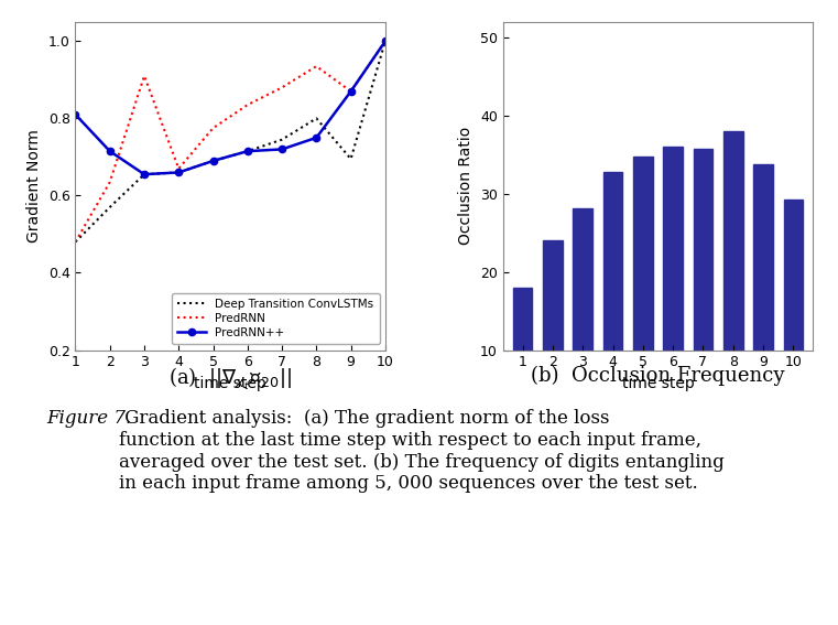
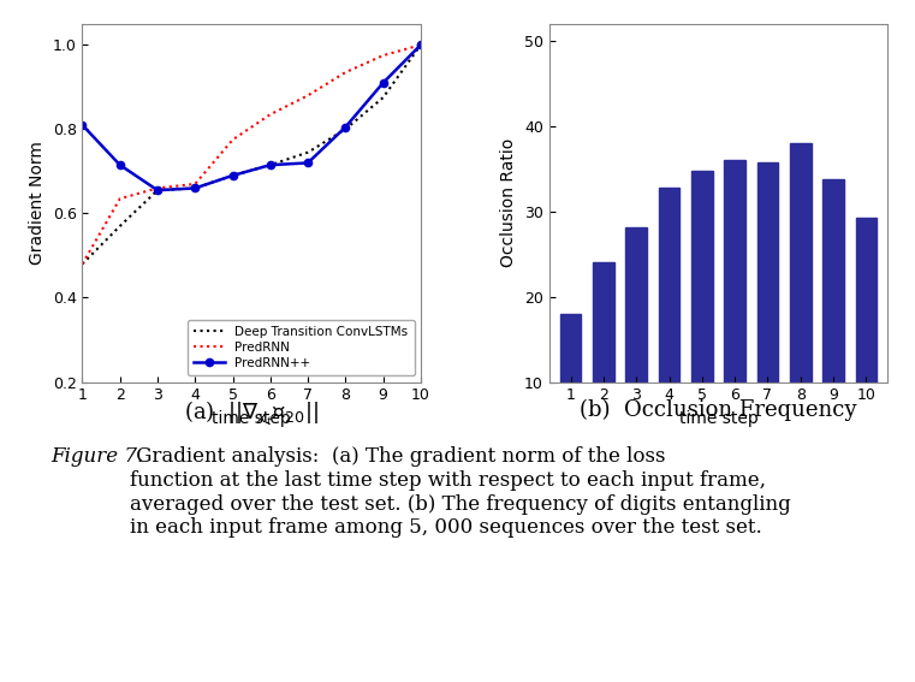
PredRNN/3: 0.910 -> 0.660
PredRNN++/8: 0.750 -> 0.805
Deep Transition ConvLSTMs/9: 0.695 -> 0.875
PredRNN/9: 0.870 -> 0.975
PredRNN++/9: 0.870 -> 0.910
